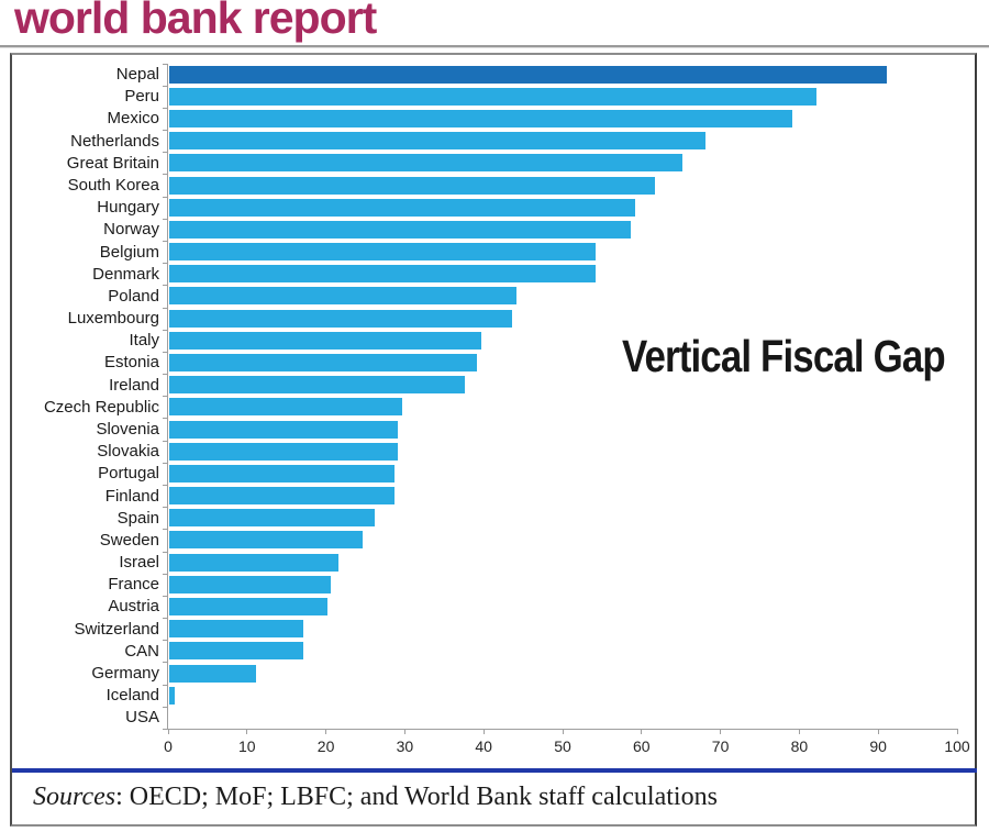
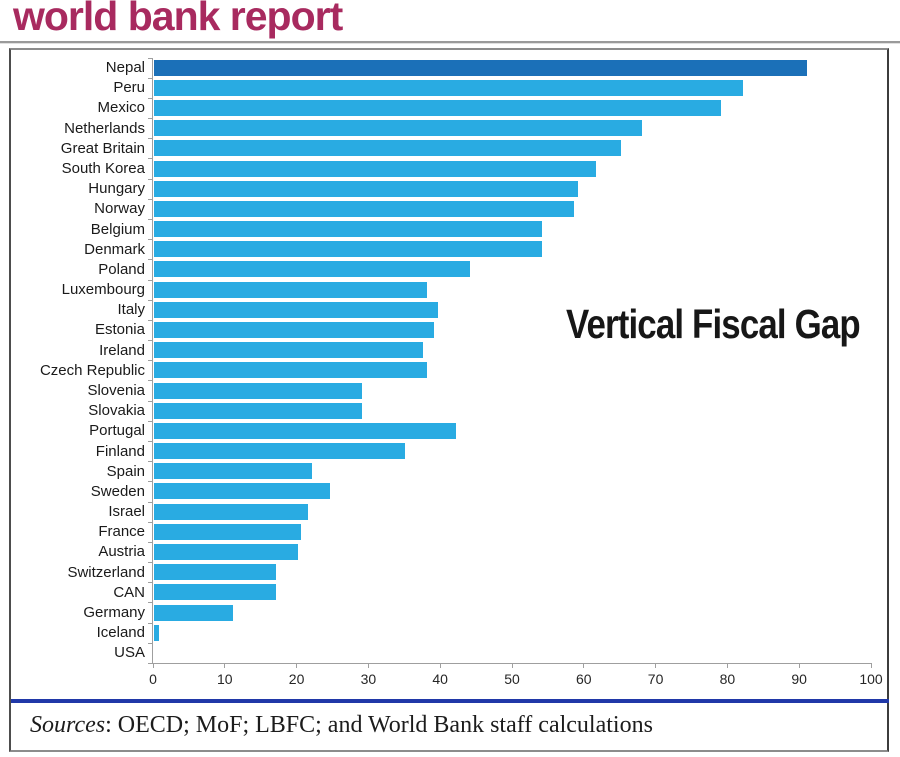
Luxembourg: 44 -> 38
Czech Republic: 30 -> 38
Portugal: 28 -> 42
Finland: 28 -> 35
Spain: 26 -> 22
